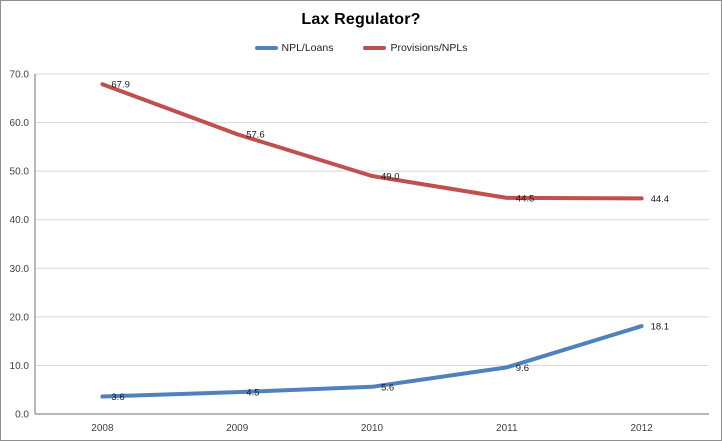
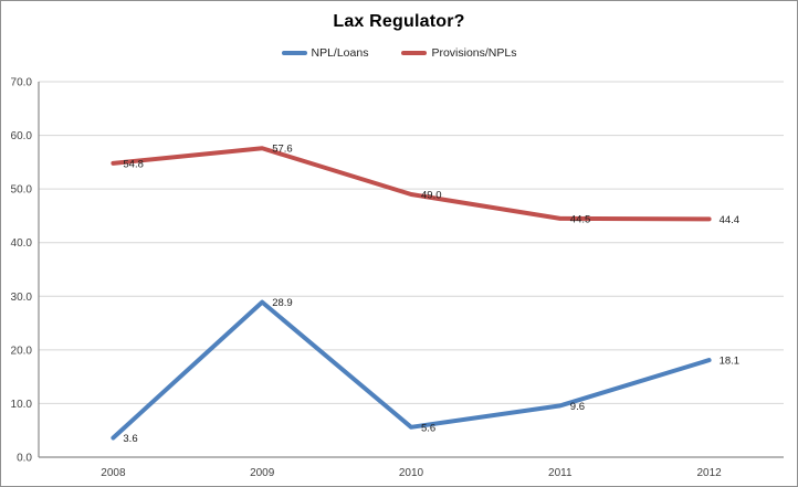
Provisions/NPLs/2008: 67.9 -> 54.8
NPL/Loans/2009: 4.5 -> 28.9
